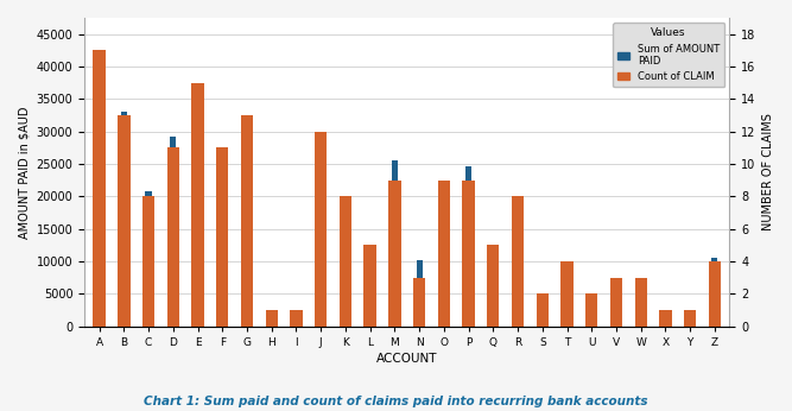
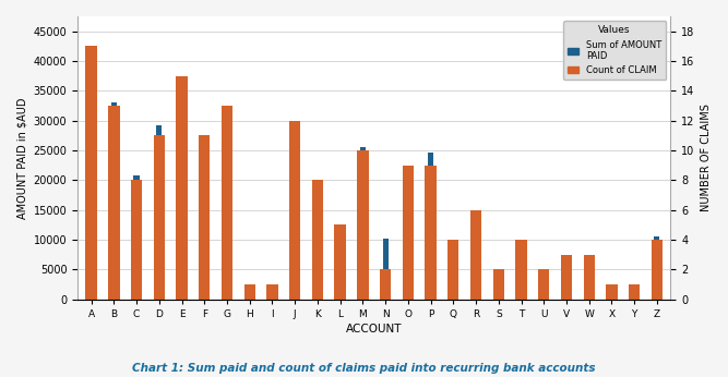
Count of CLAIM/M: 9 -> 10
Count of CLAIM/N: 3 -> 2
Count of CLAIM/Q: 5 -> 4
Count of CLAIM/R: 8 -> 6
